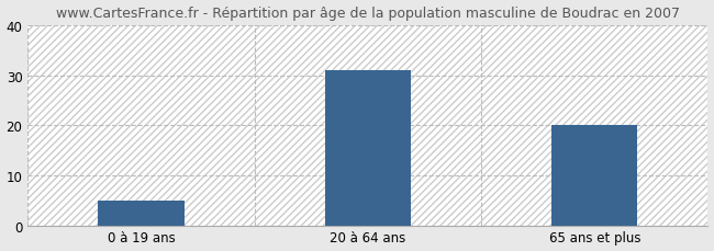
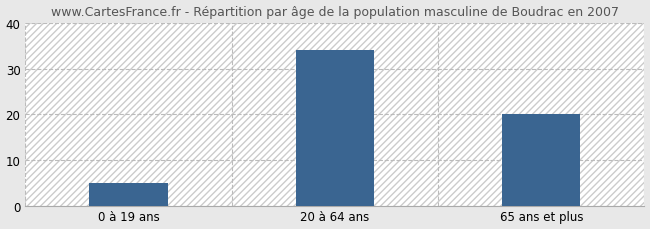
20 à 64 ans: 31 -> 34
